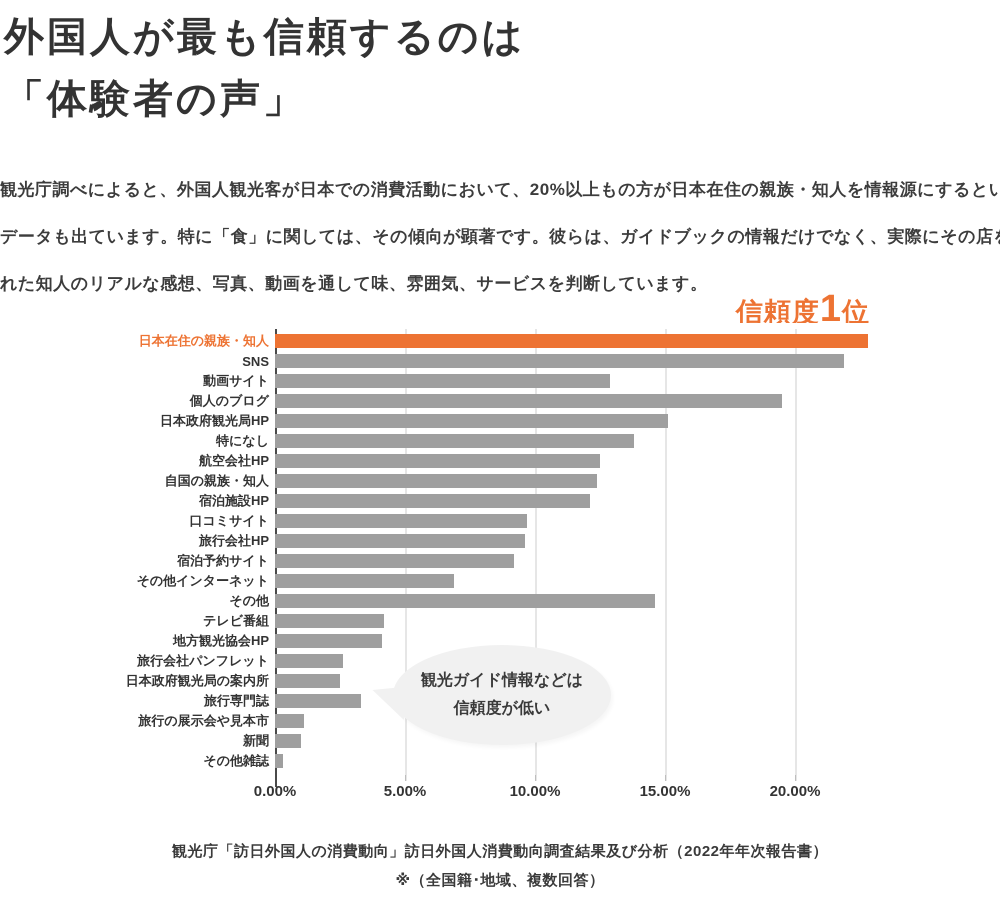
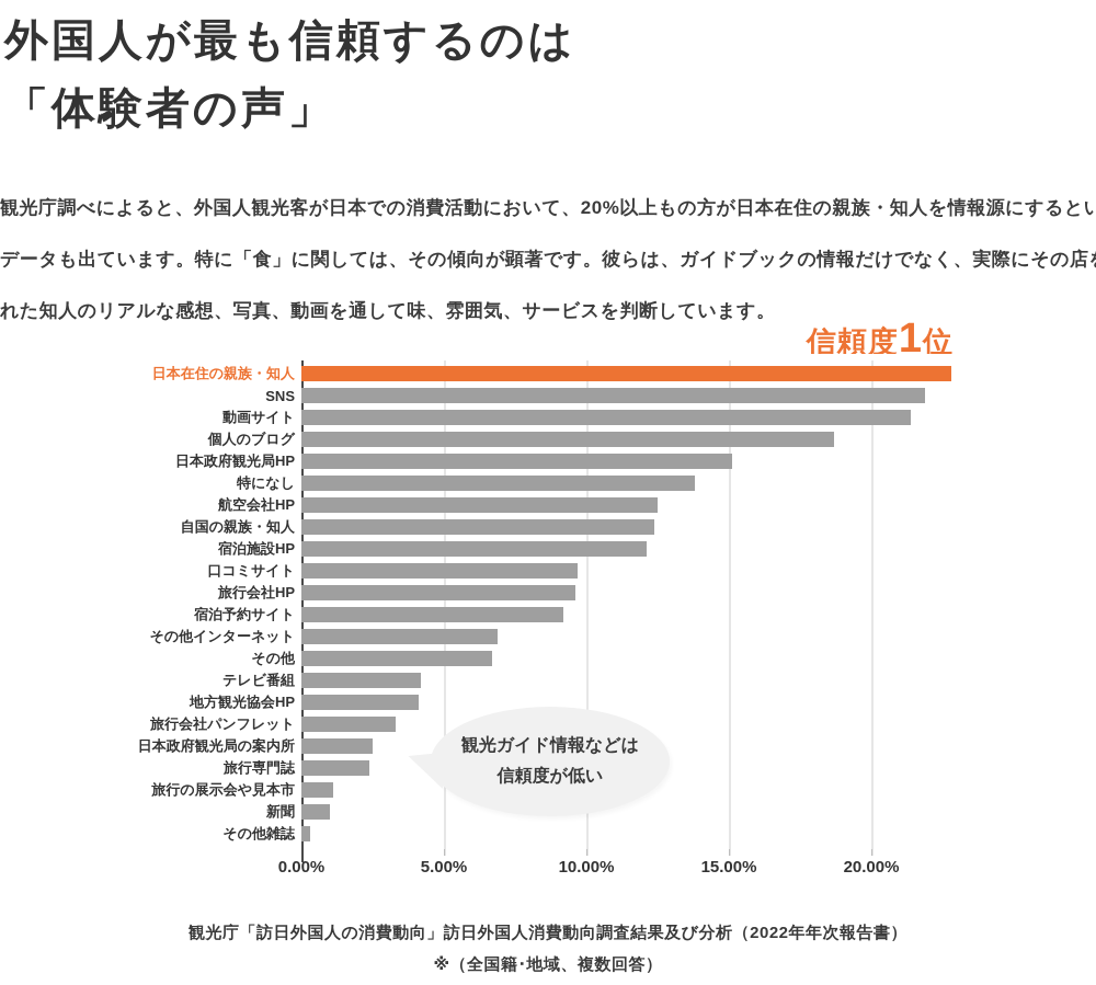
動画サイト: 12.9% -> 21.4%
個人のブログ: 19.5% -> 18.7%
その他: 14.6% -> 6.7%
旅行会社パンフレット: 2.6% -> 3.3%
旅行専門誌: 3.3% -> 2.4%
